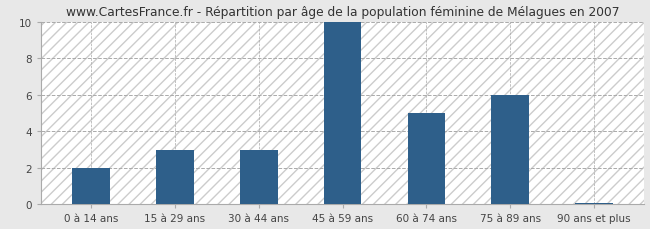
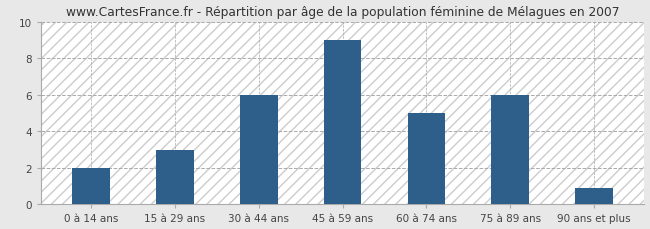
30 à 44 ans: 3.0 -> 6.0
45 à 59 ans: 10.0 -> 9.0
90 ans et plus: 0.1 -> 0.9
